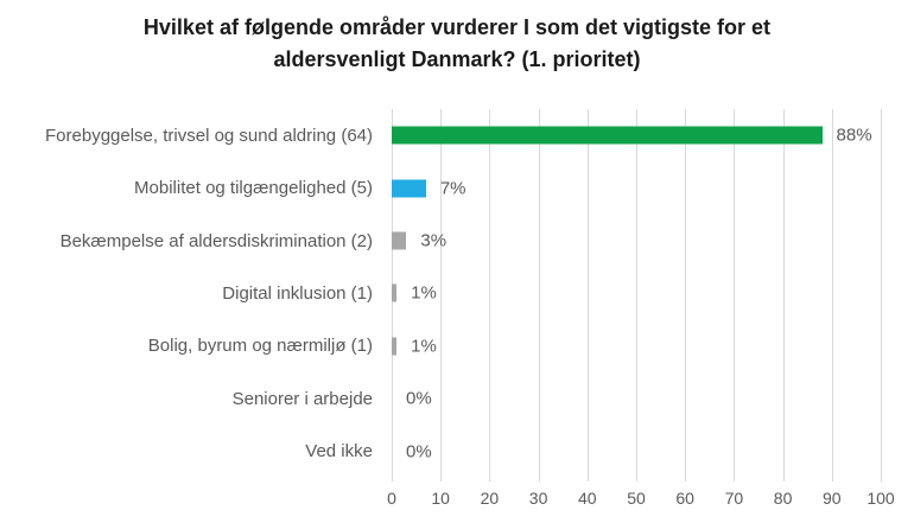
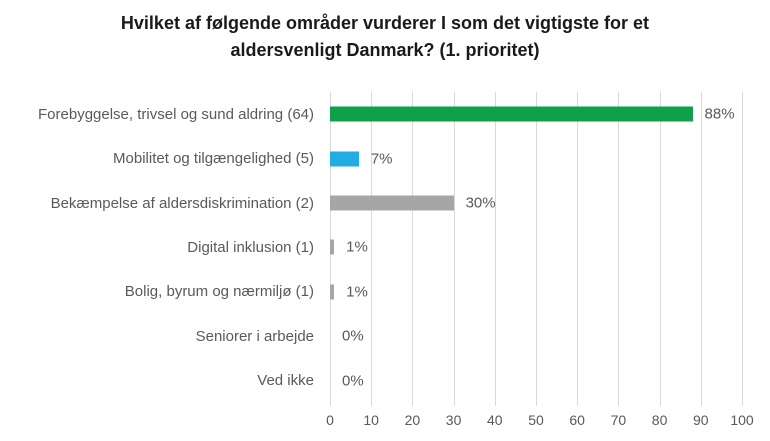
Bekæmpelse af aldersdiskrimination (2): 3% -> 30%
